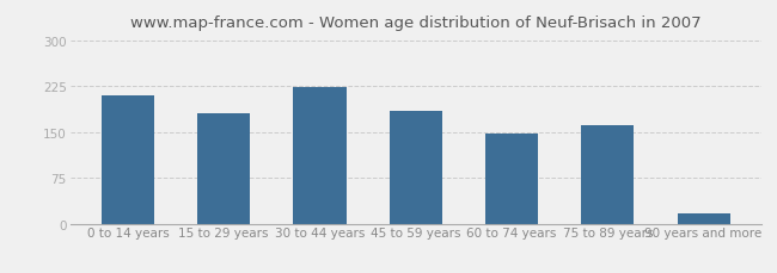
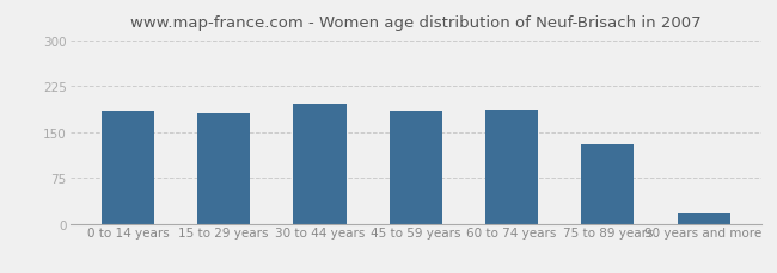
0 to 14 years: 210 -> 184
30 to 44 years: 223 -> 196
60 to 74 years: 147 -> 186
75 to 89 years: 162 -> 130
